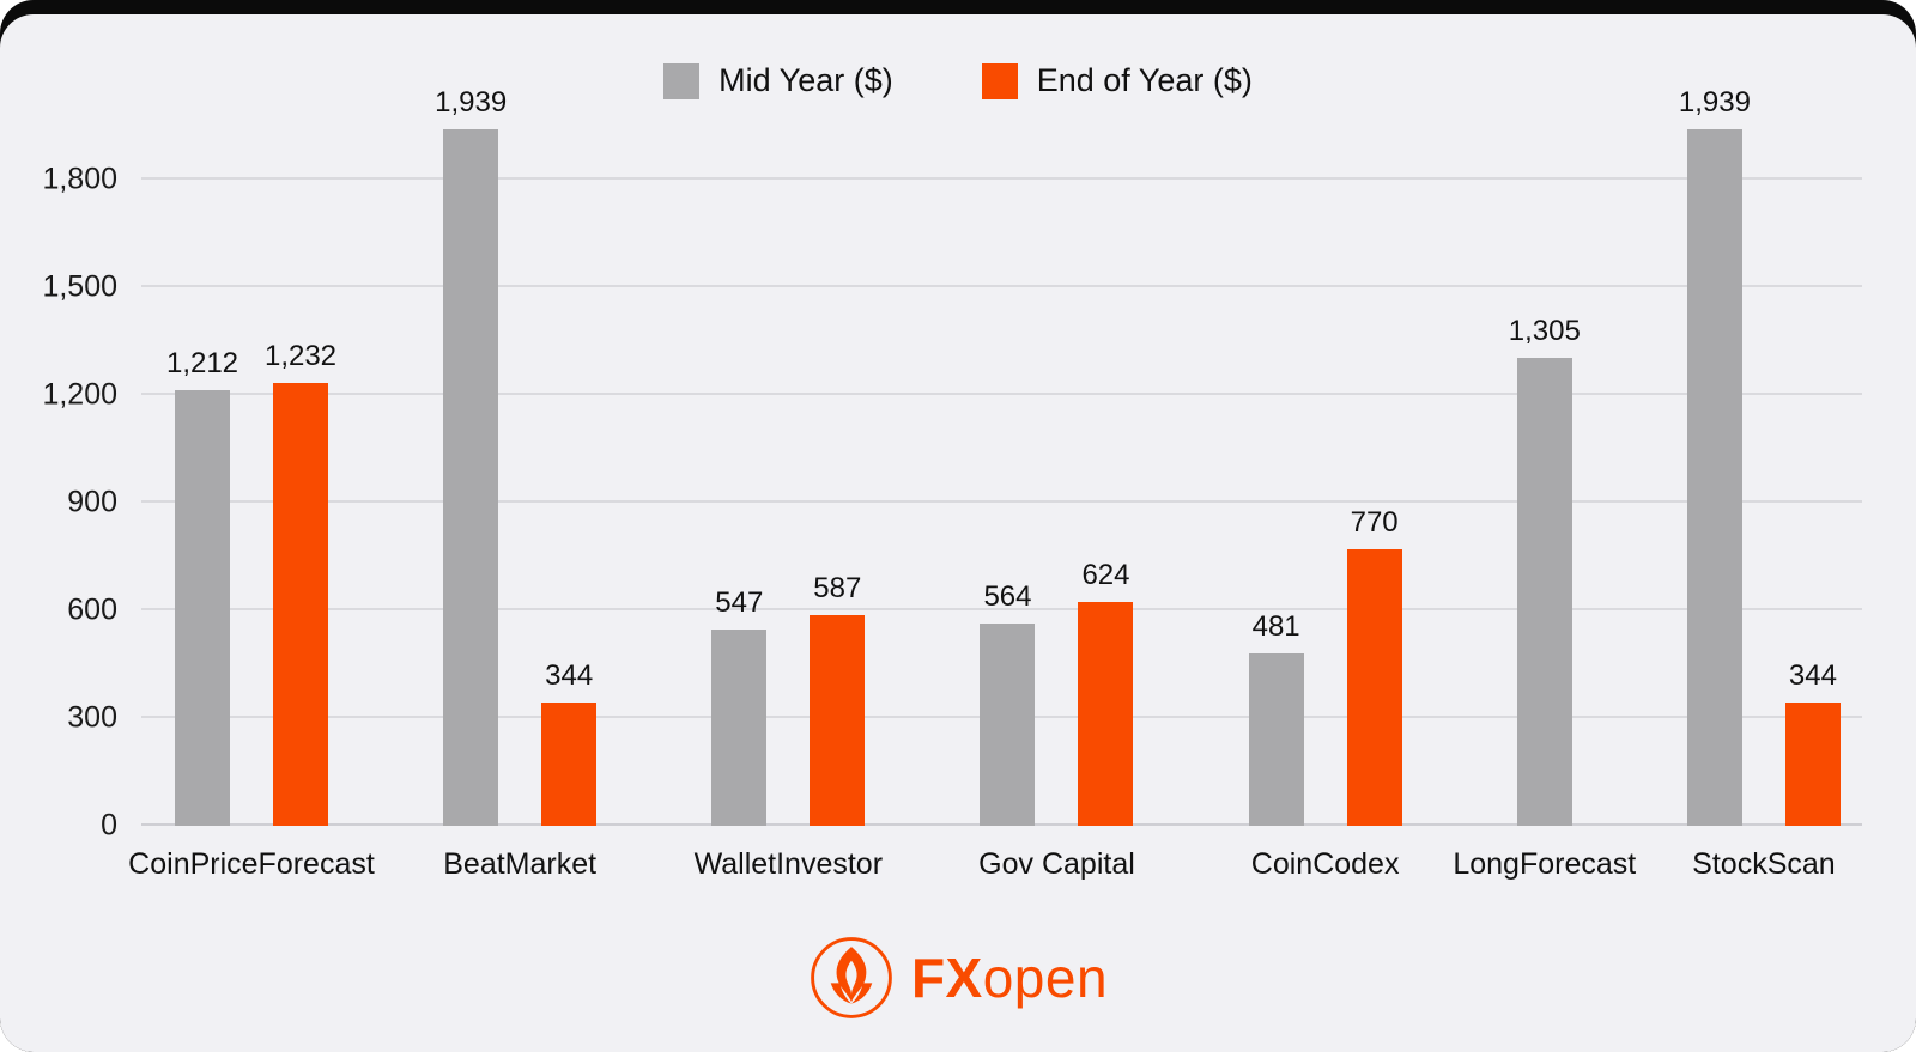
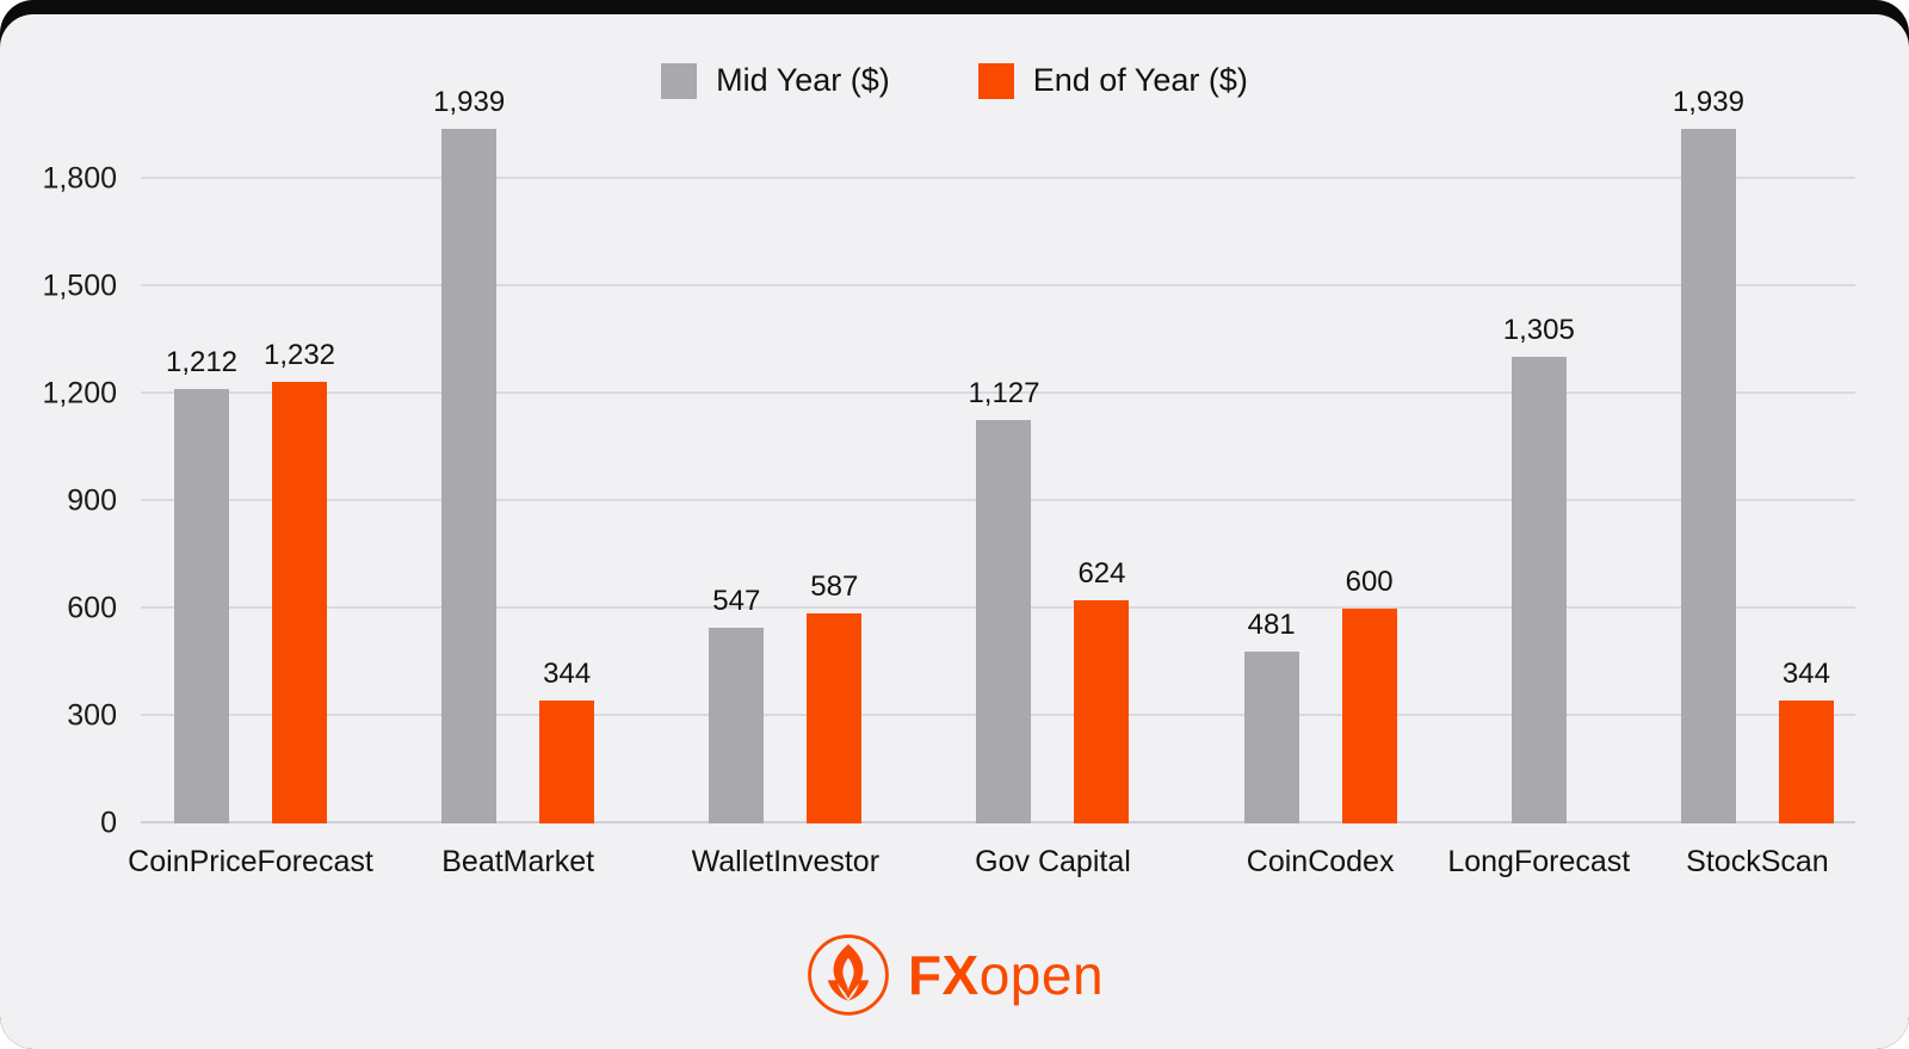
Mid Year ($)/Gov Capital: 564 -> 1,127
End of Year ($)/CoinCodex: 770 -> 600
